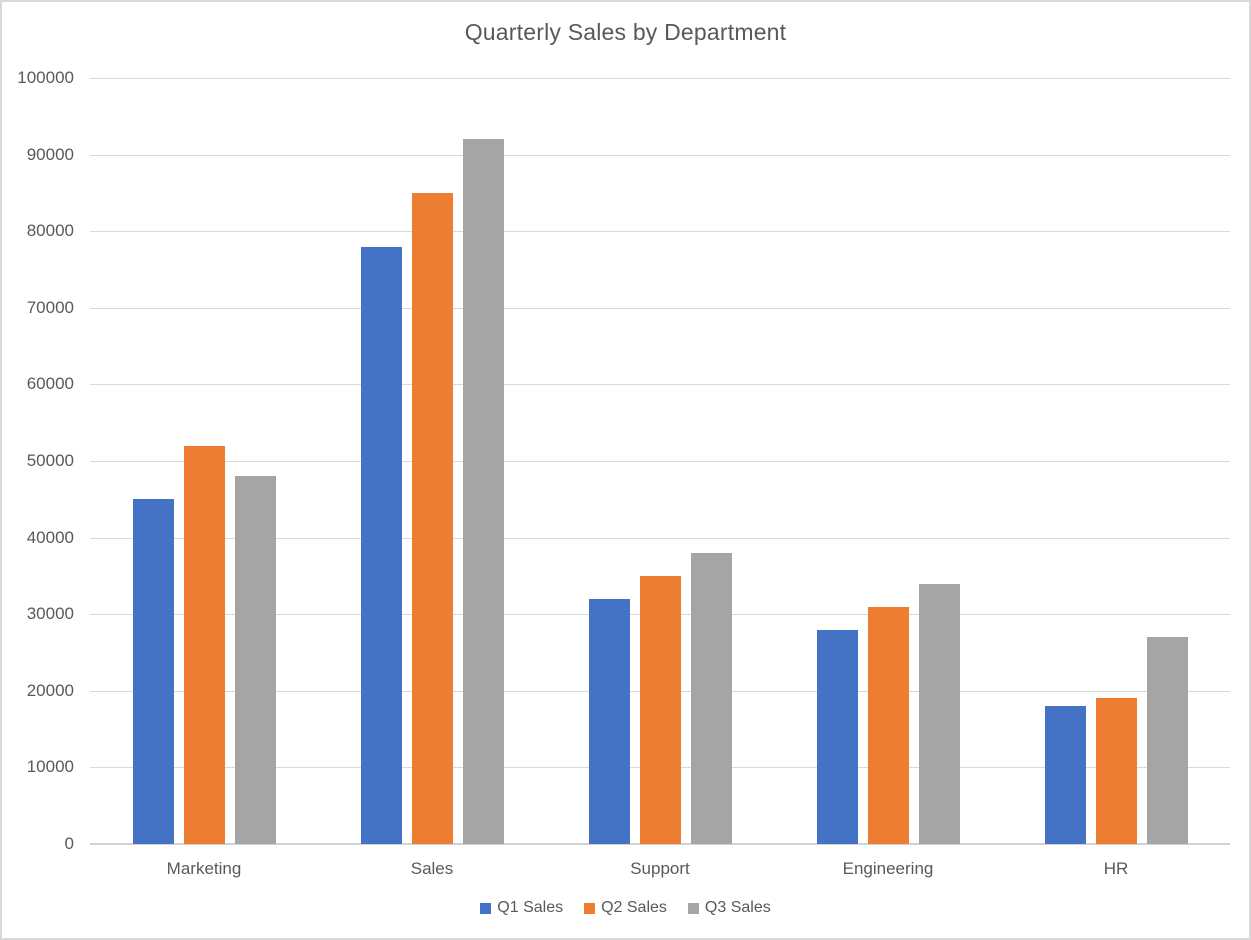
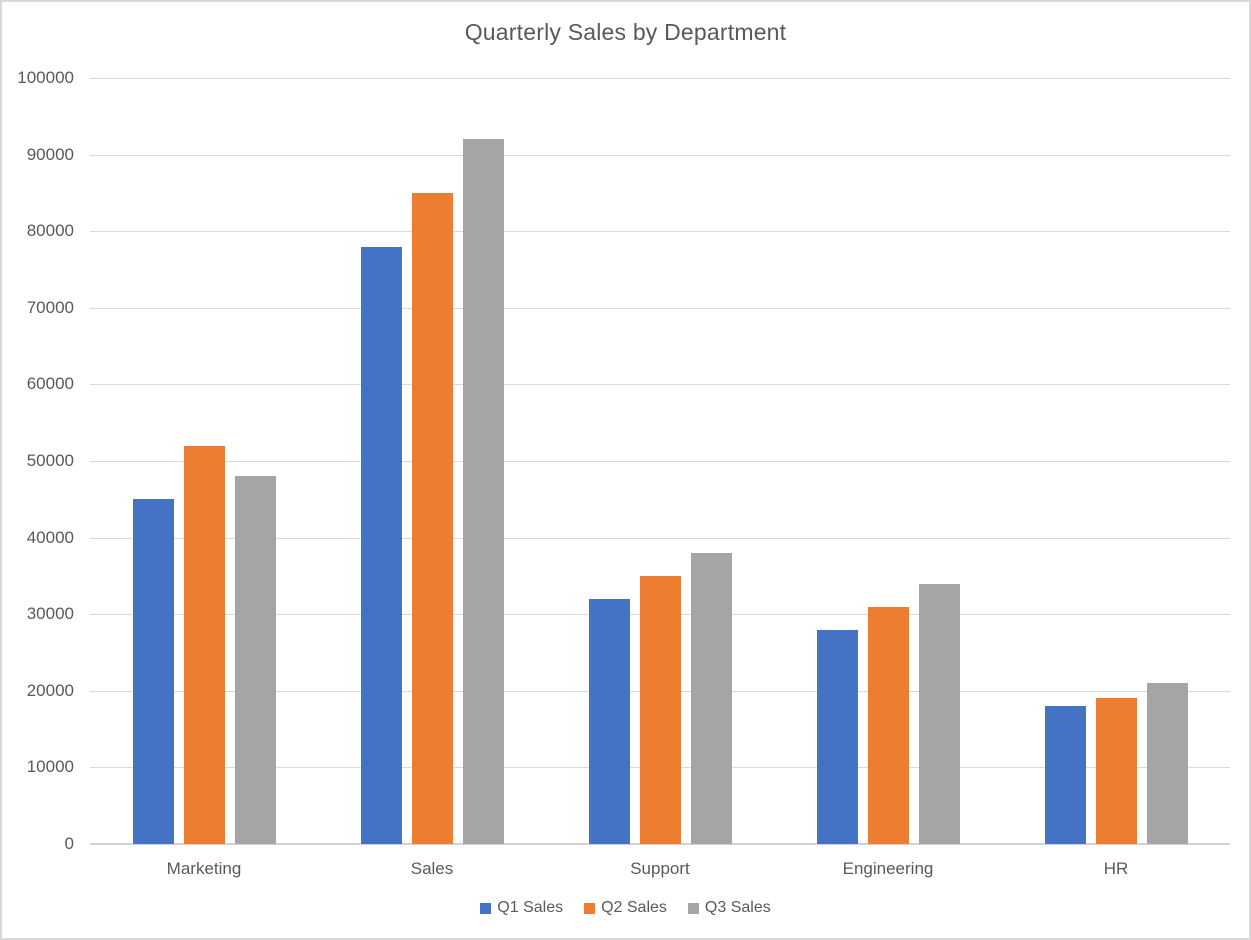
Q3 Sales/HR: 27000 -> 21000
